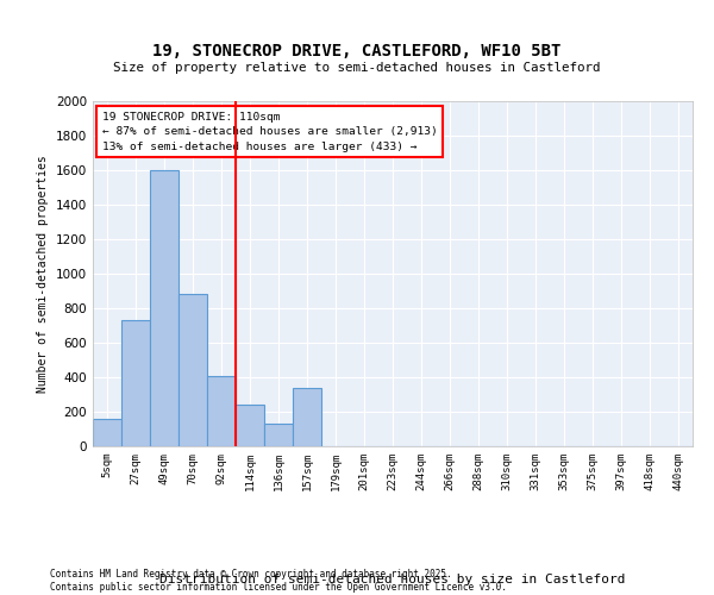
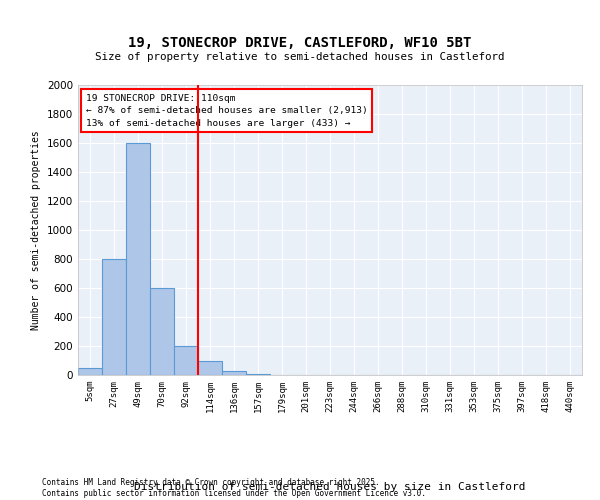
5sqm: 160 -> 50
27sqm: 730 -> 800
70sqm: 880 -> 600
92sqm: 410 -> 200
114sqm: 240 -> 100
136sqm: 130 -> 30
157sqm: 340 -> 0
